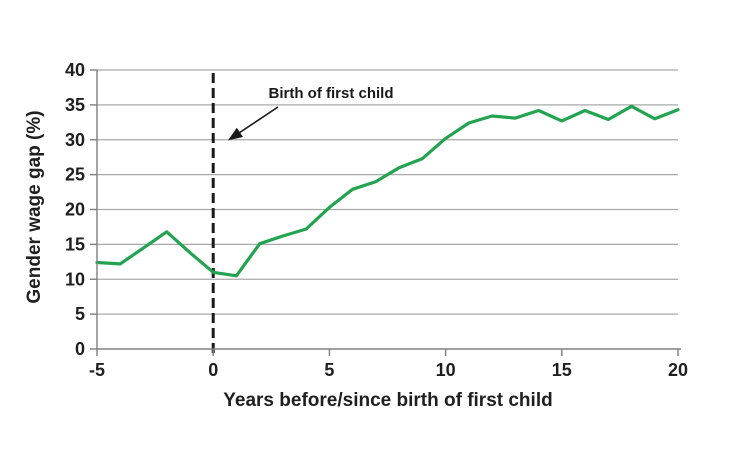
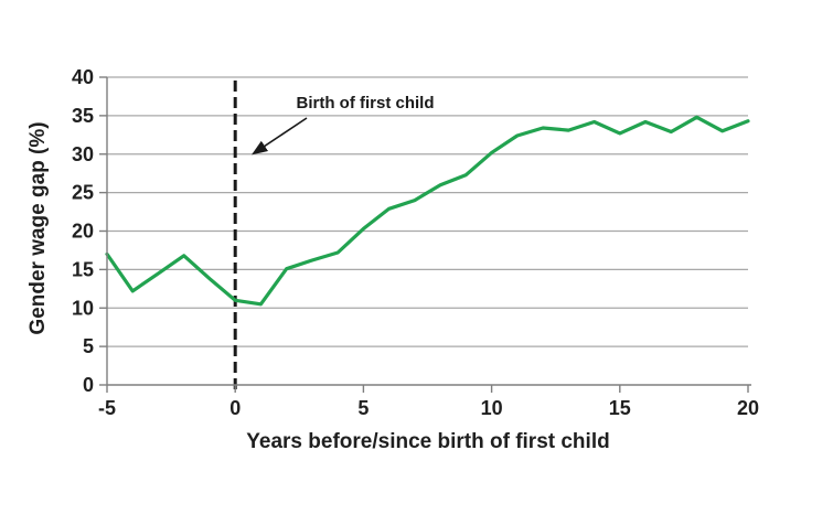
-5: 12 -> 17
